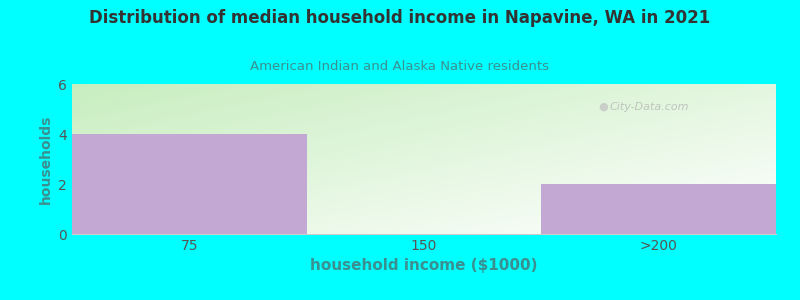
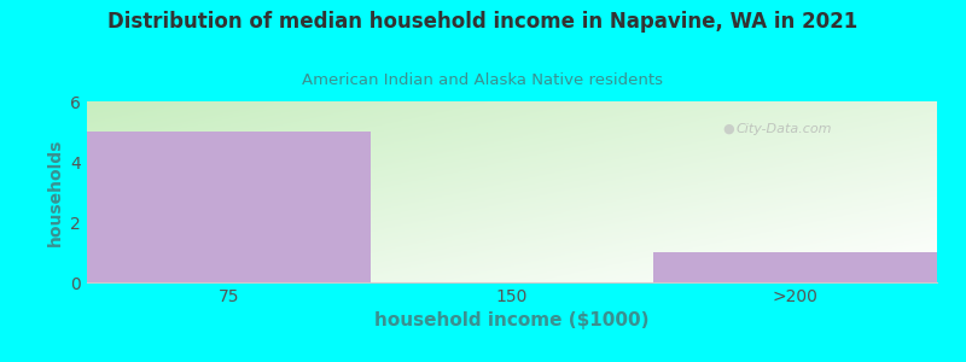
75: 4 -> 5
>200: 2 -> 1
